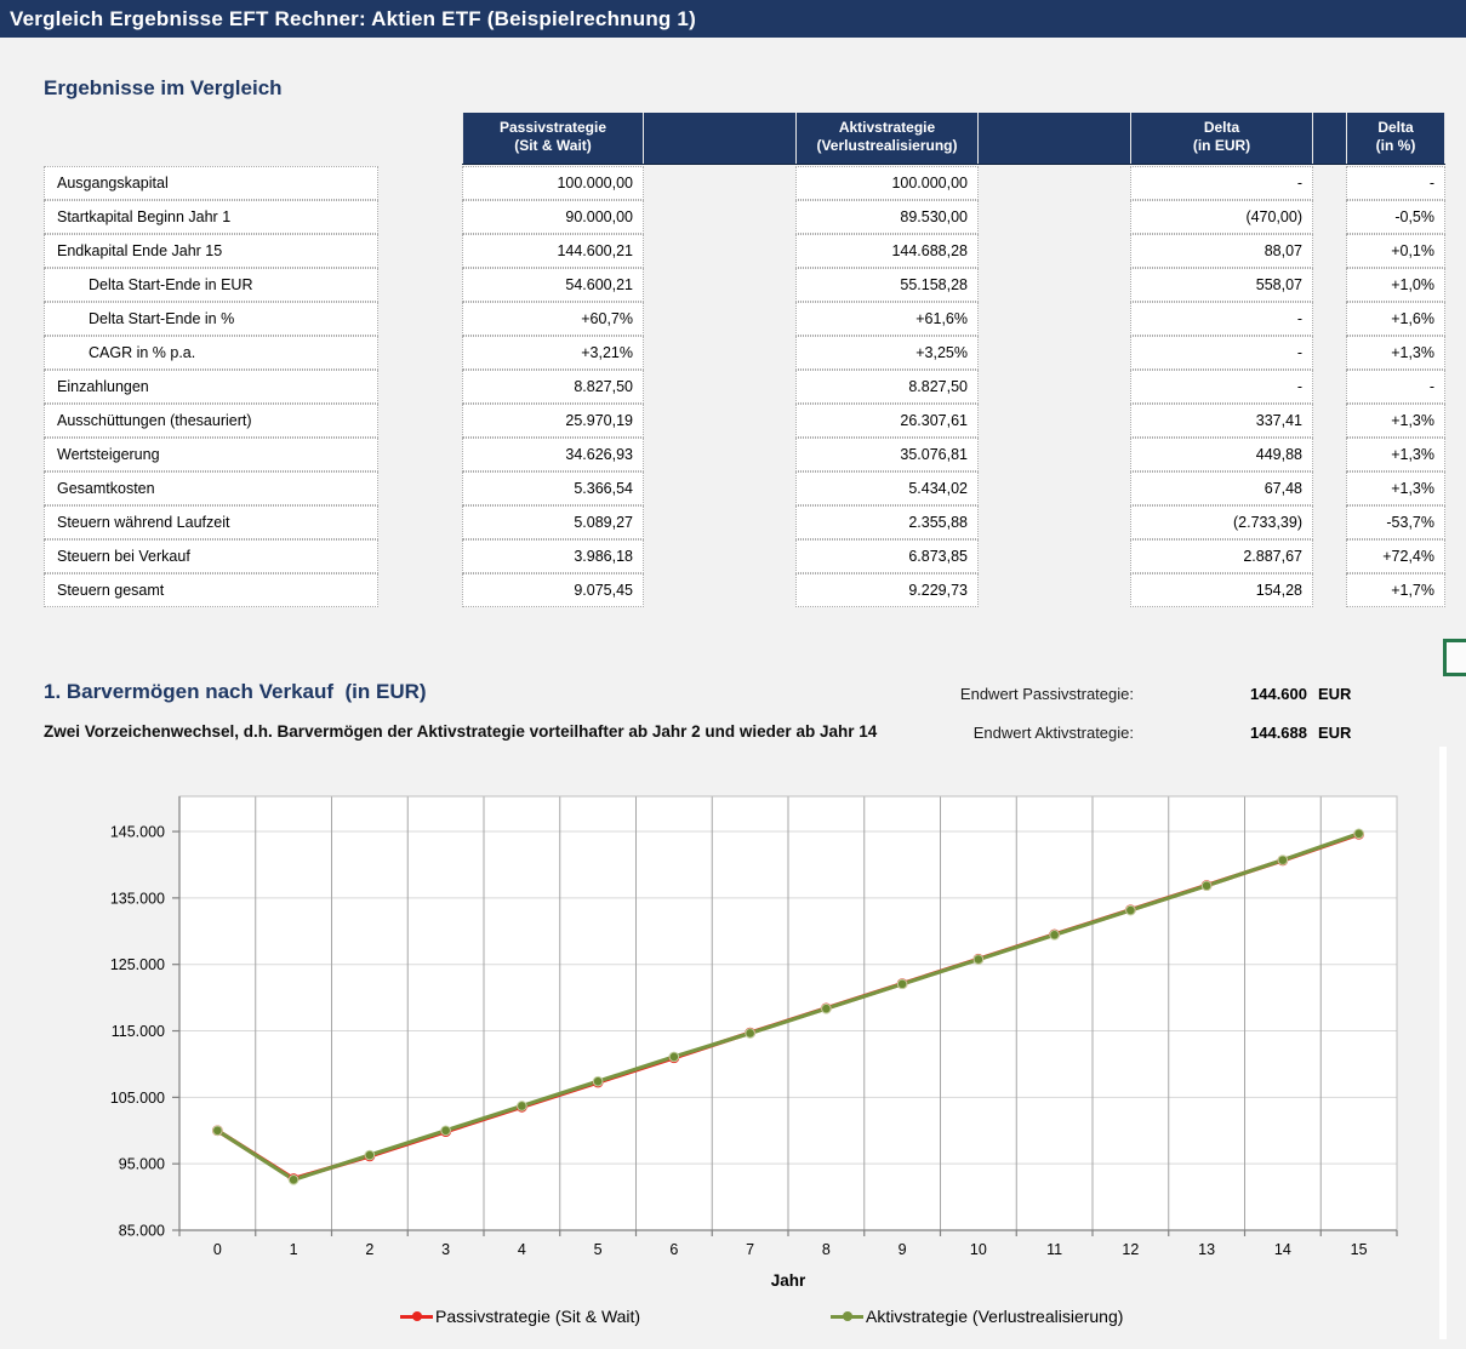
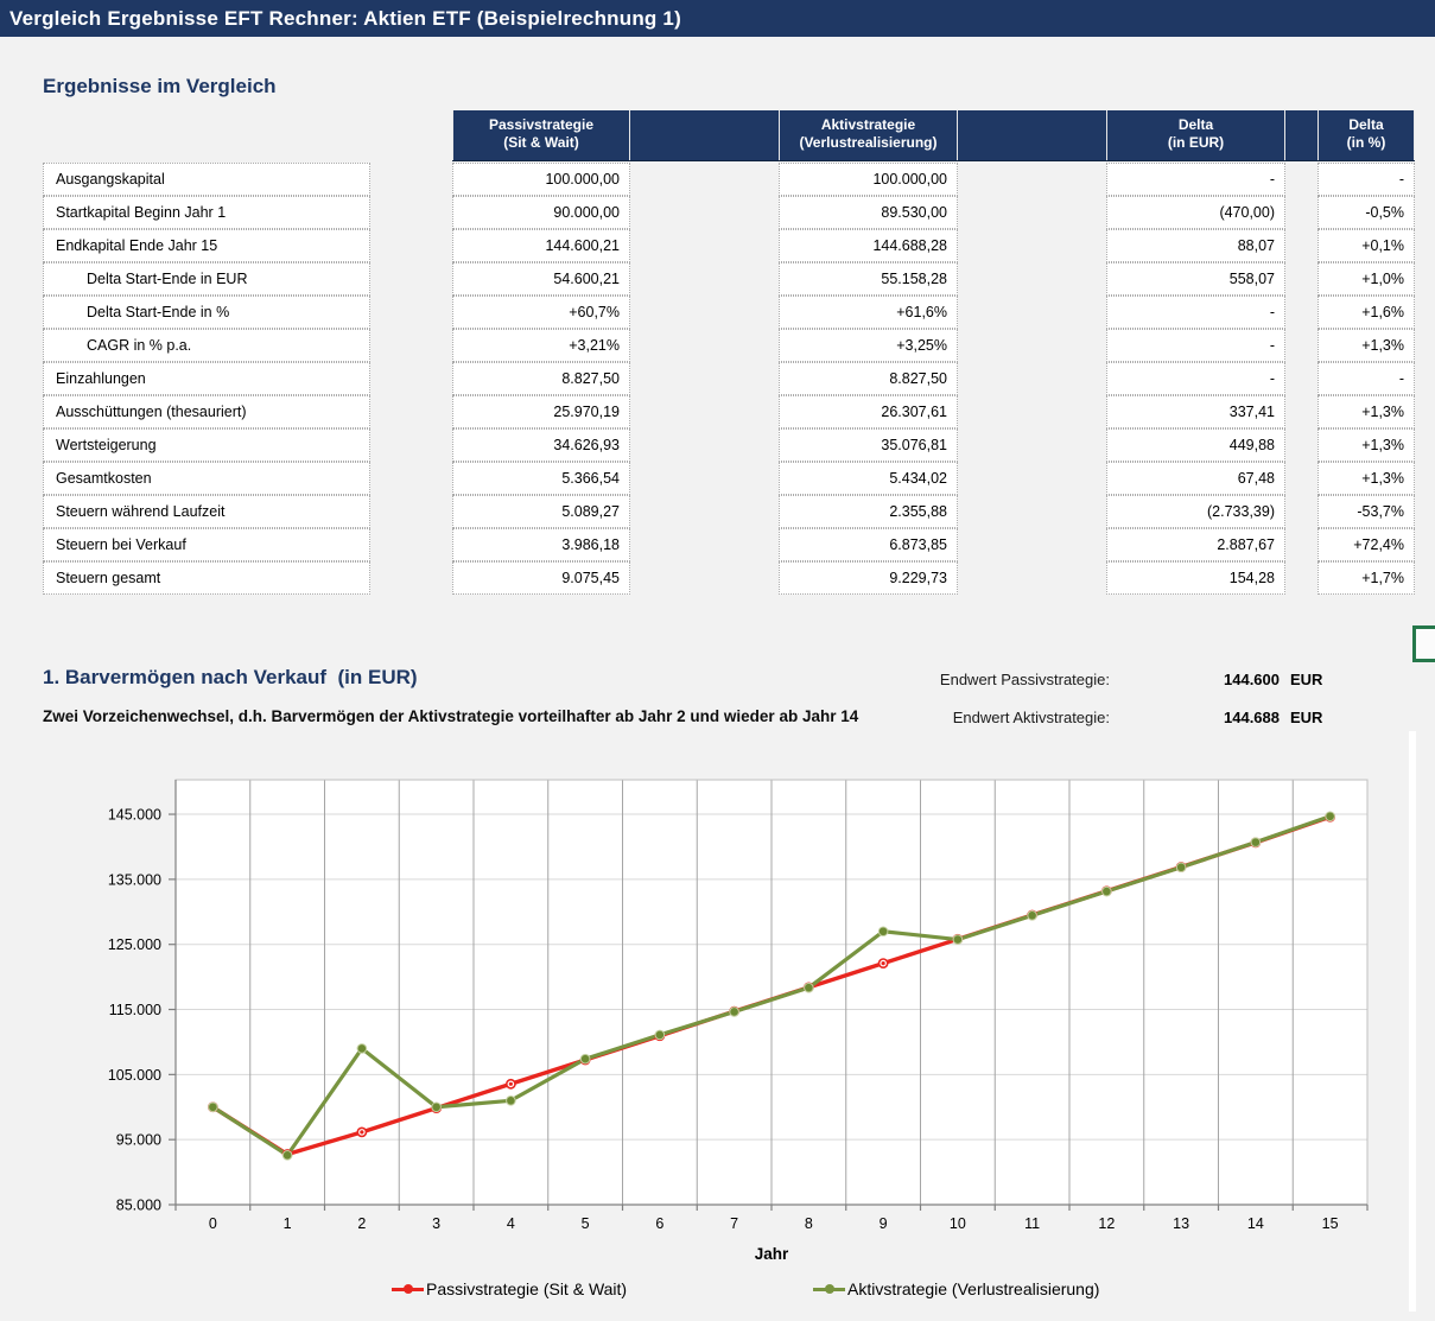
Aktivstrategie (Verlustrealisierung)/2: 96000 -> 109000
Aktivstrategie (Verlustrealisierung)/4: 104000 -> 101000
Aktivstrategie (Verlustrealisierung)/9: 122000 -> 127000
